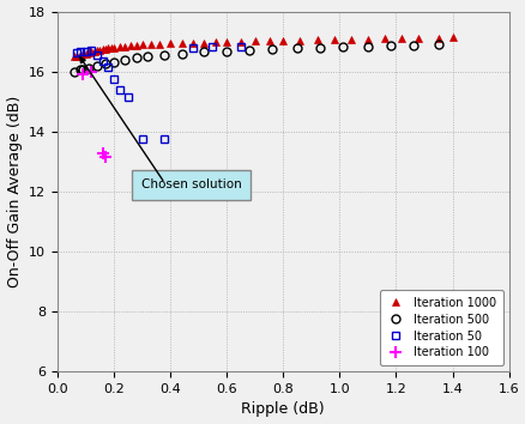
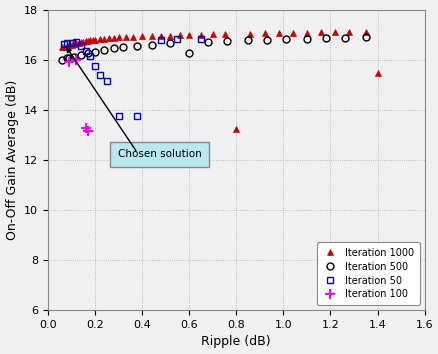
Iteration 500/0.6: 16.68 -> 16.25
Iteration 1000/0.8: 17.03 -> 13.25
Iteration 1000/1.4: 17.13 -> 15.45
